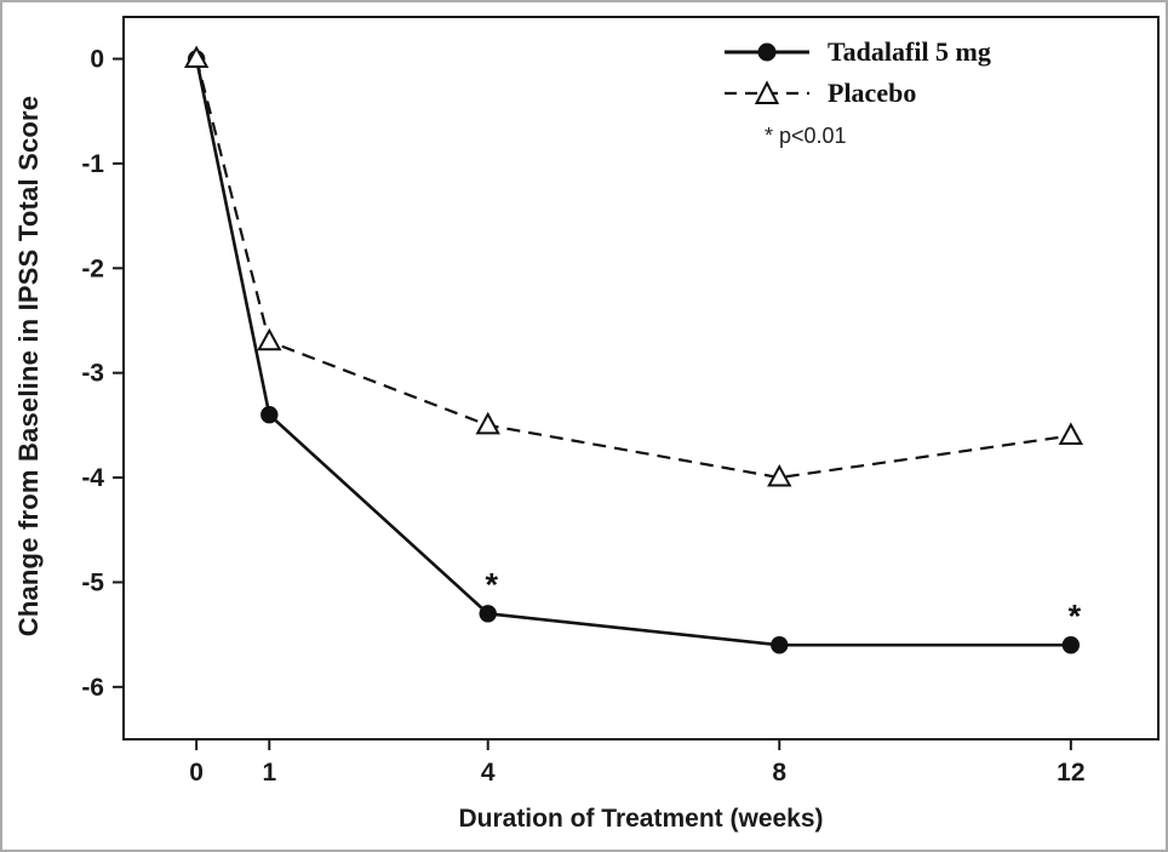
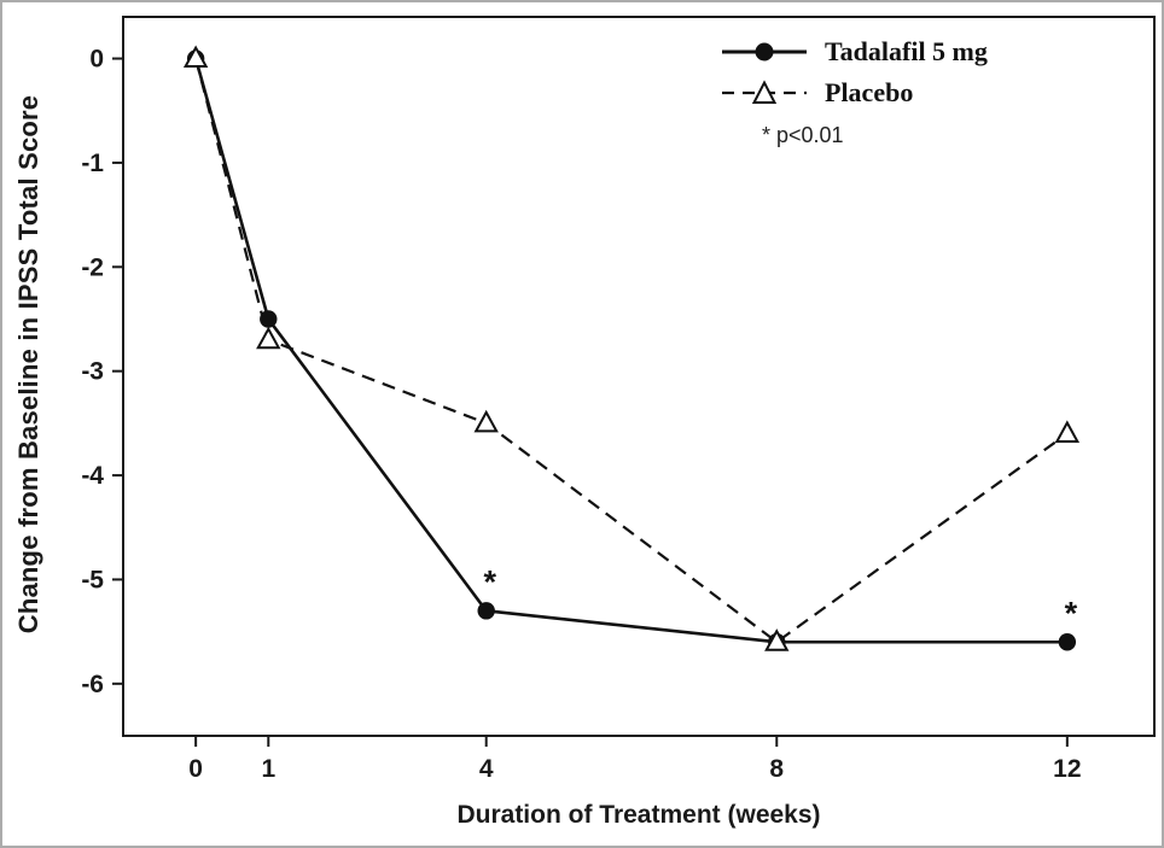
Tadalafil 5 mg/1: -3.4 -> -2.5
Placebo/8: -4.0 -> -5.6
